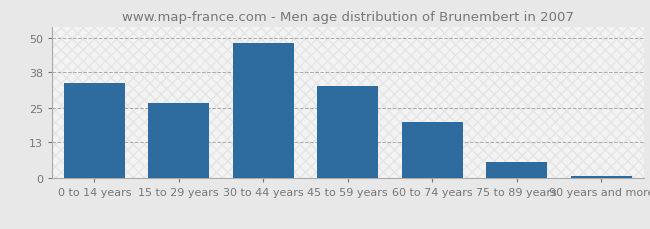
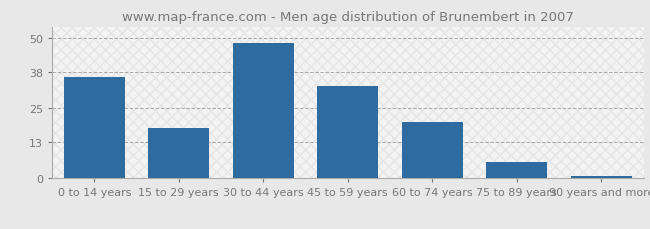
0 to 14 years: 34 -> 36
15 to 29 years: 27 -> 18
